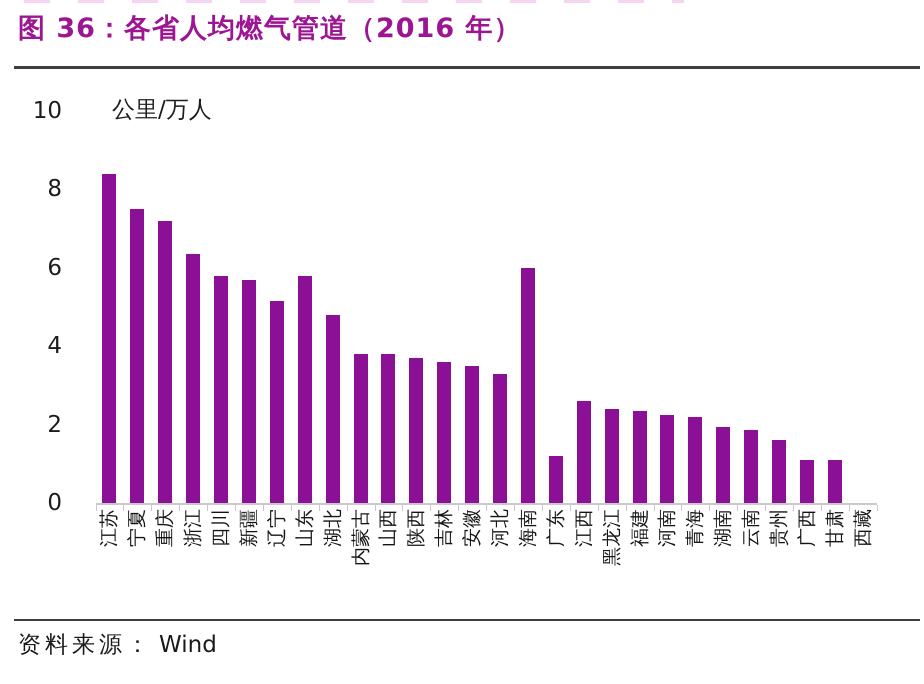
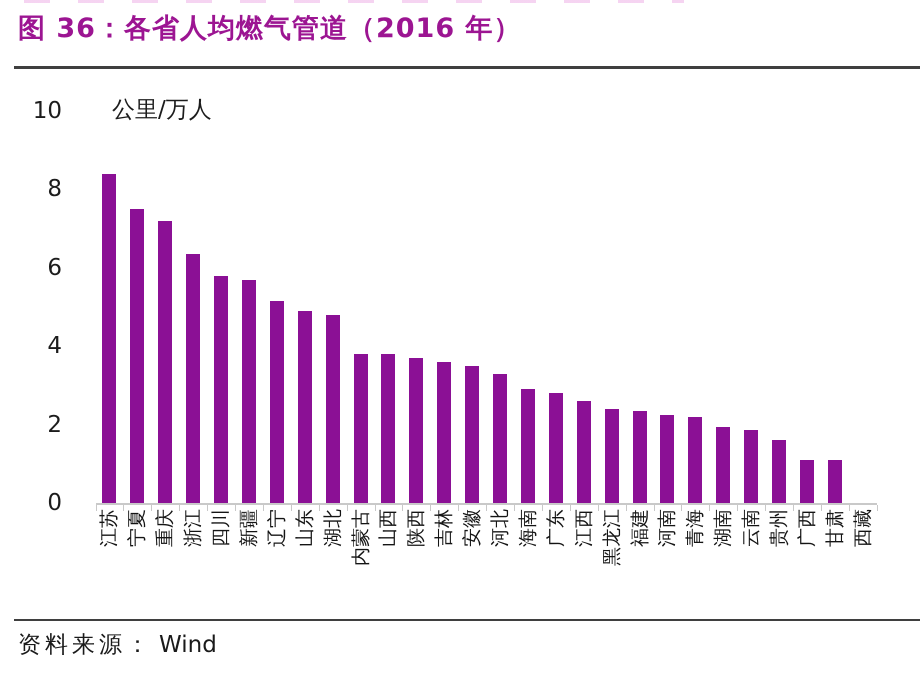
山东: 5.8 -> 4.9
海南: 6.0 -> 2.9
广东: 1.2 -> 2.8
